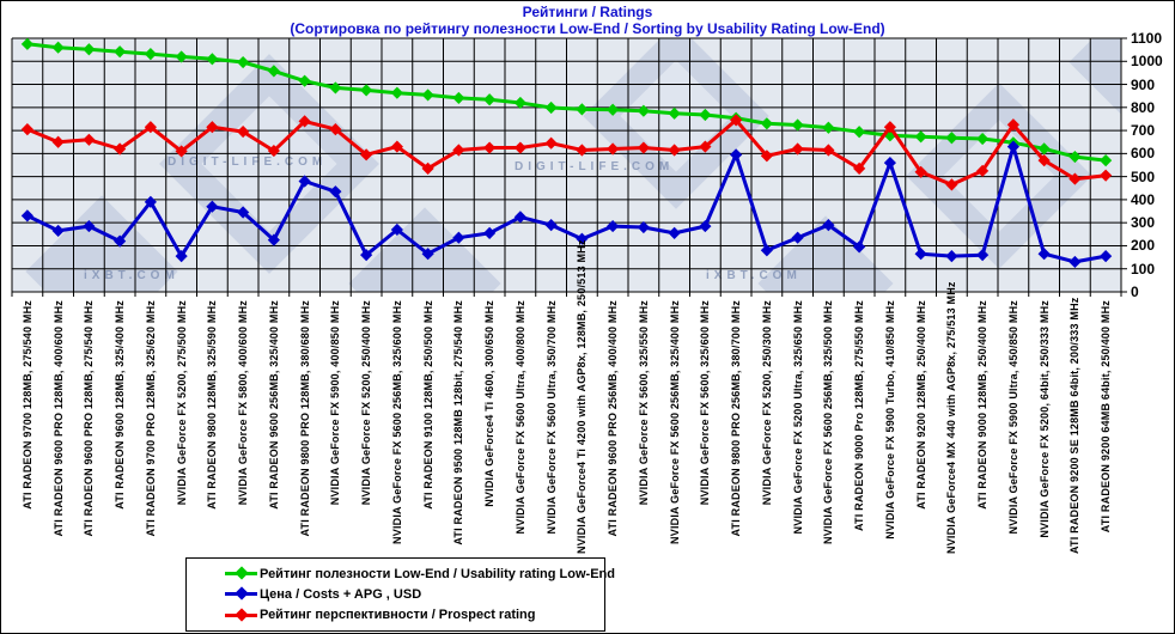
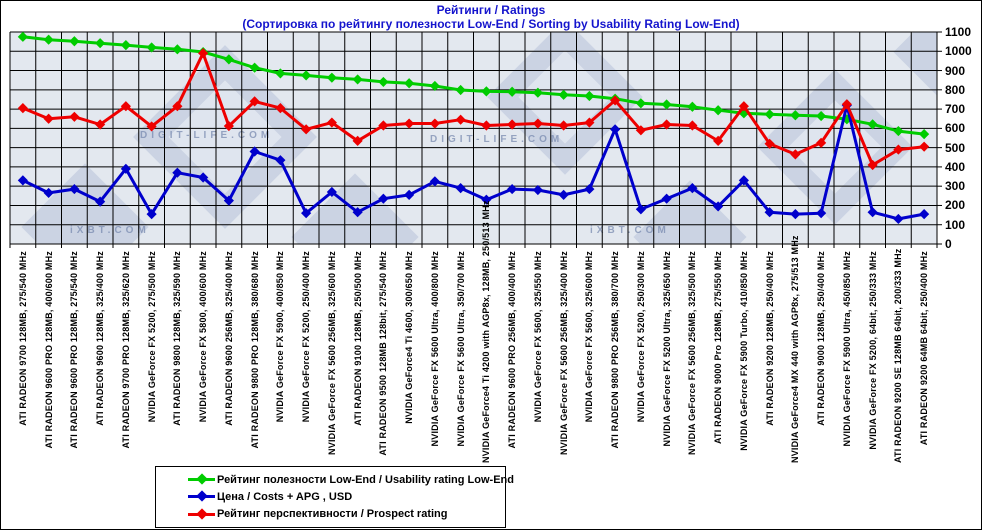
Рейтинг перспективности / Prospect rating/NVIDIA GeForce FX 5800, 400/600 MHz: 700 -> 990
Цена / Costs + APG , USD/NVIDIA GeForce FX 5900 Turbo, 410/850 MHz: 560 -> 330
Цена / Costs + APG , USD/NVIDIA GeForce FX 5900 Ultra, 450/850 MHz: 630 -> 720
Рейтинг перспективности / Prospect rating/NVIDIA GeForce FX 5200, 64bit, 250/333 MHz: 570 -> 410
